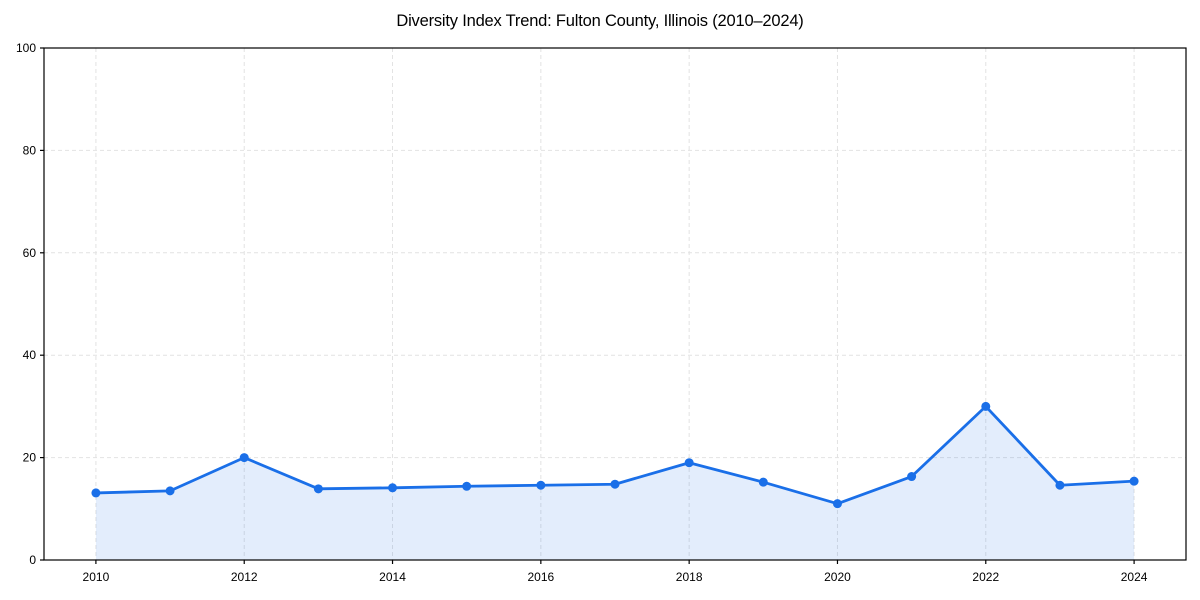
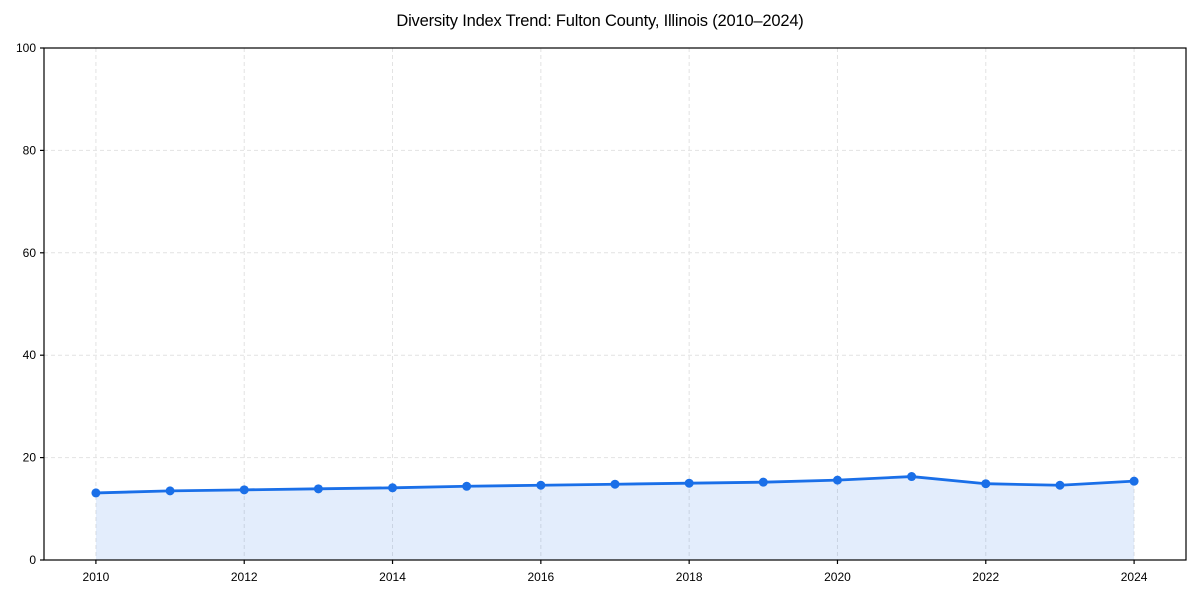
2012: 20 -> 14
2018: 19 -> 15
2020: 11 -> 16
2022: 30 -> 15
